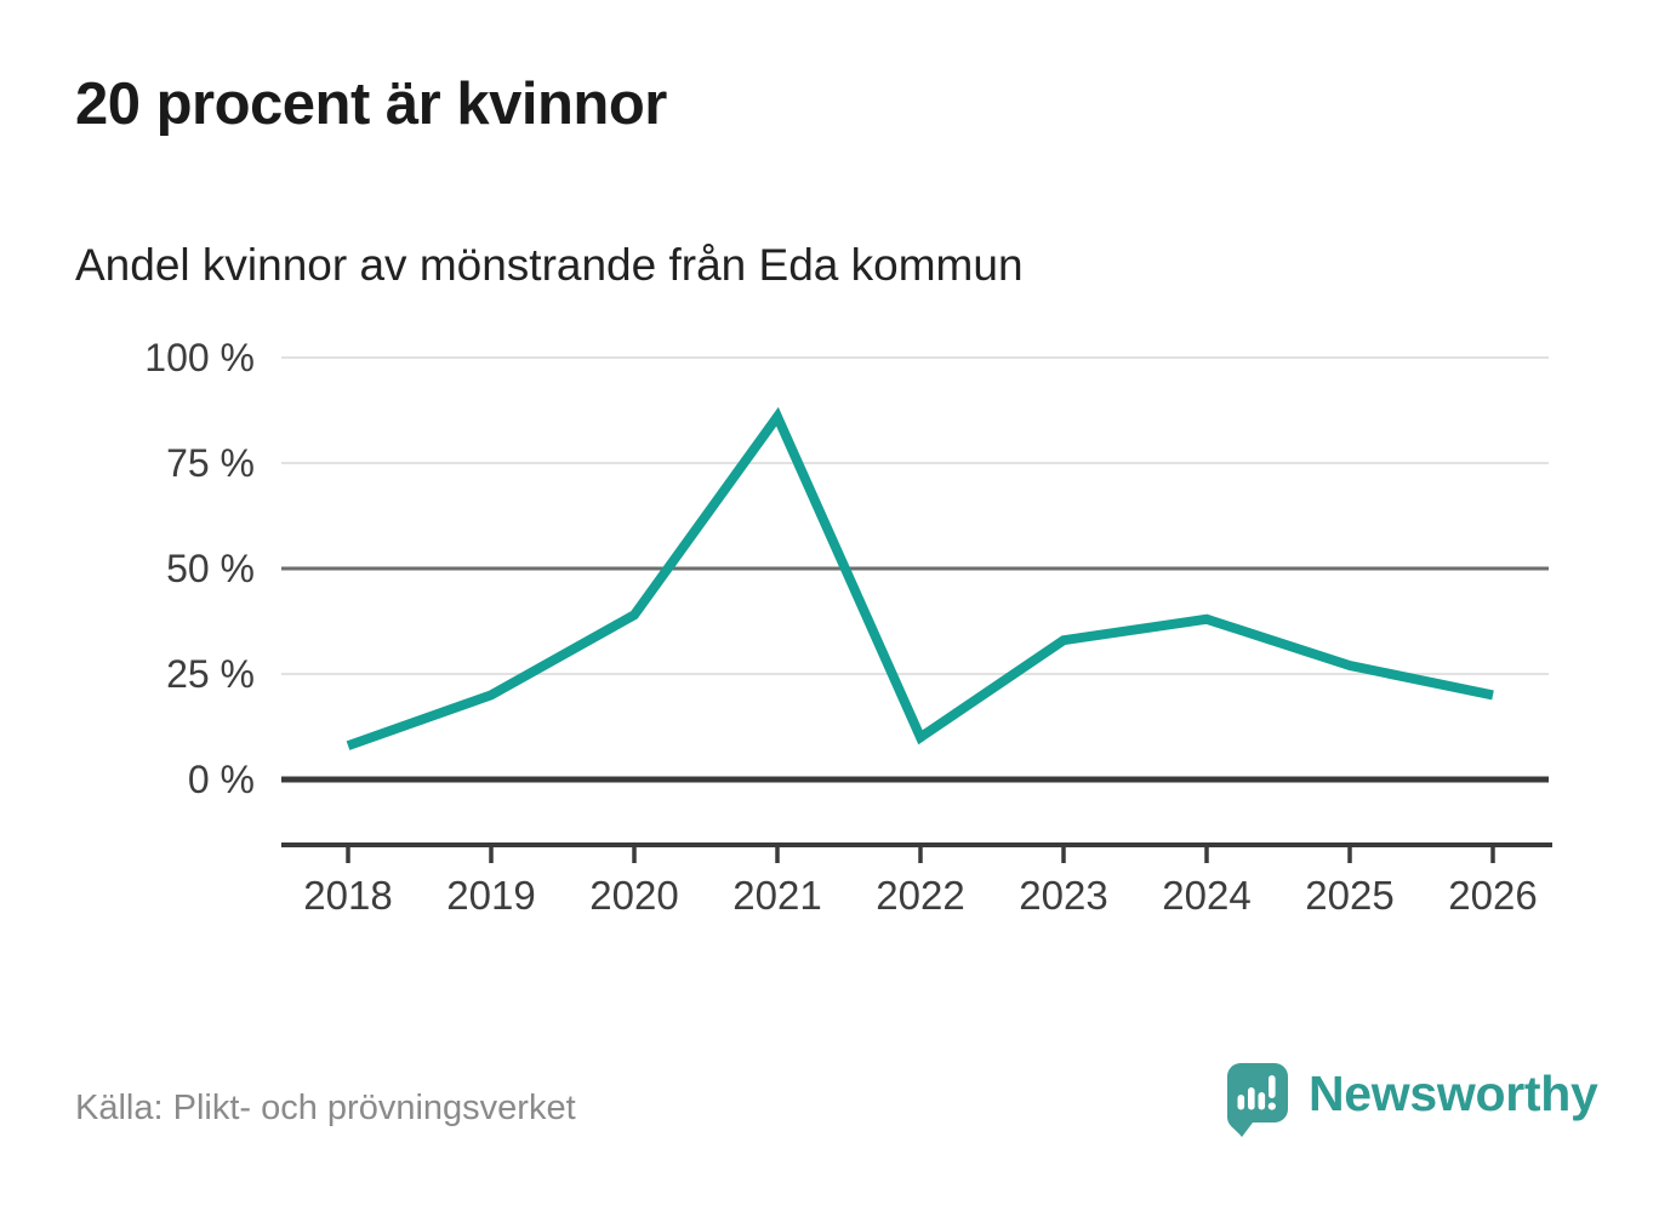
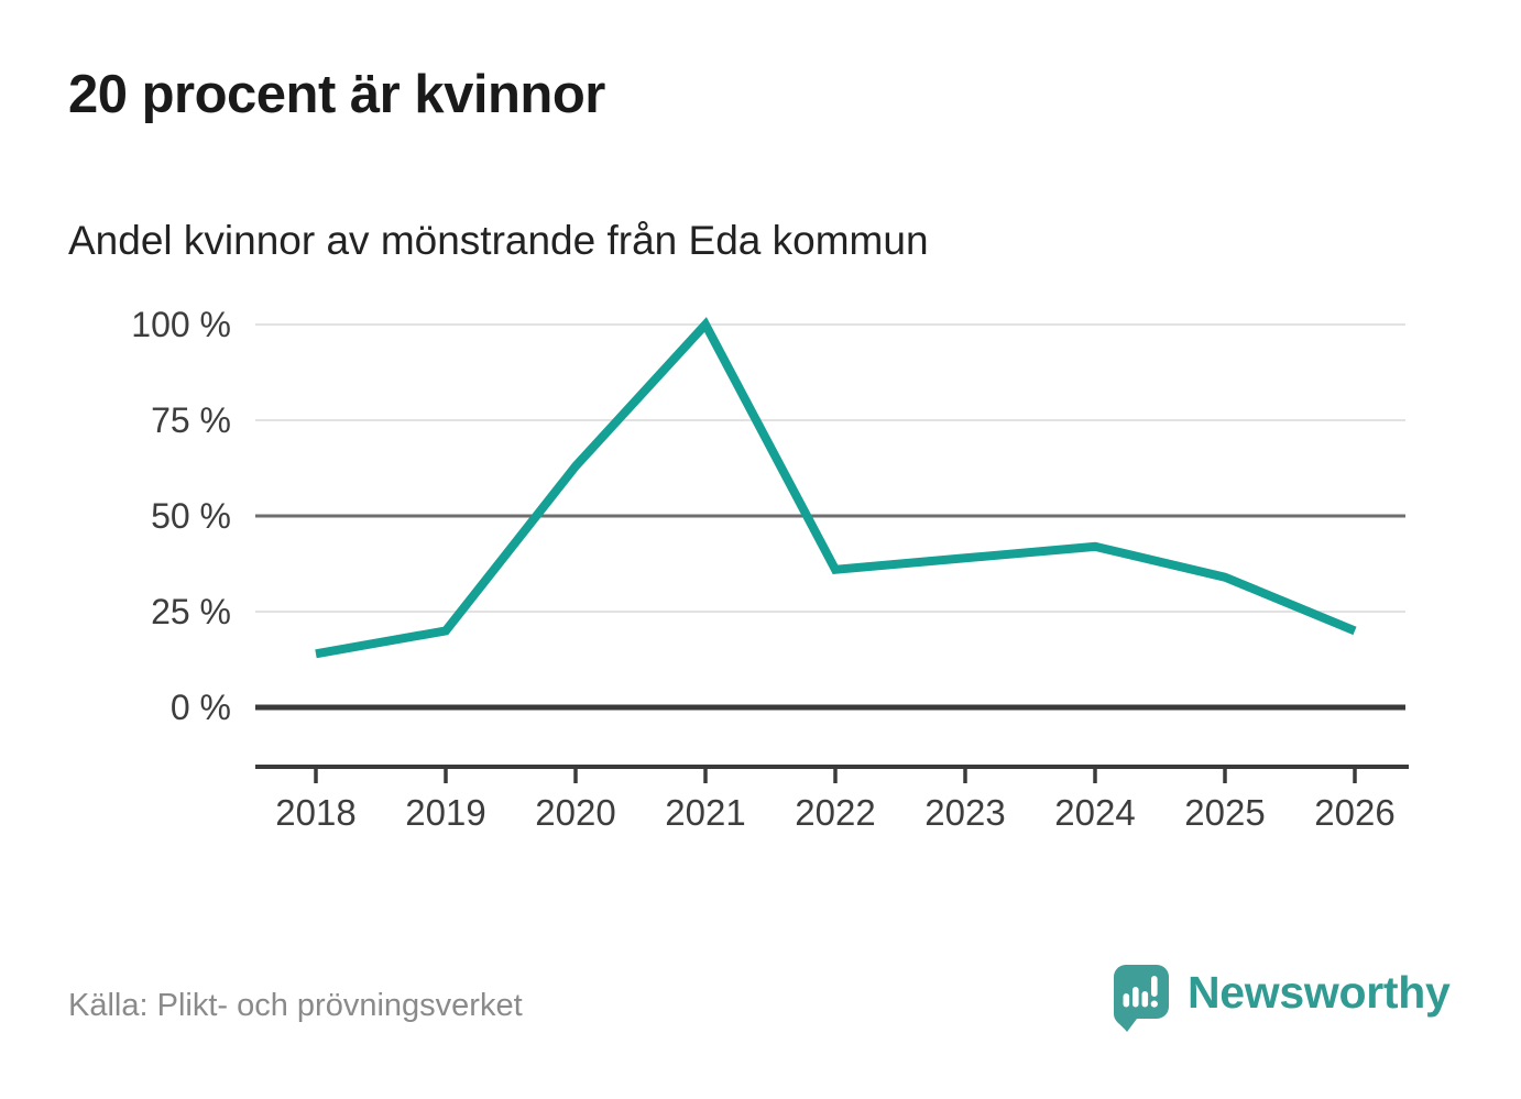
2018: 8% -> 14%
2020: 39% -> 63%
2021: 86% -> 100%
2022: 10% -> 36%
2023: 33% -> 39%
2024: 38% -> 42%
2025: 27% -> 34%
